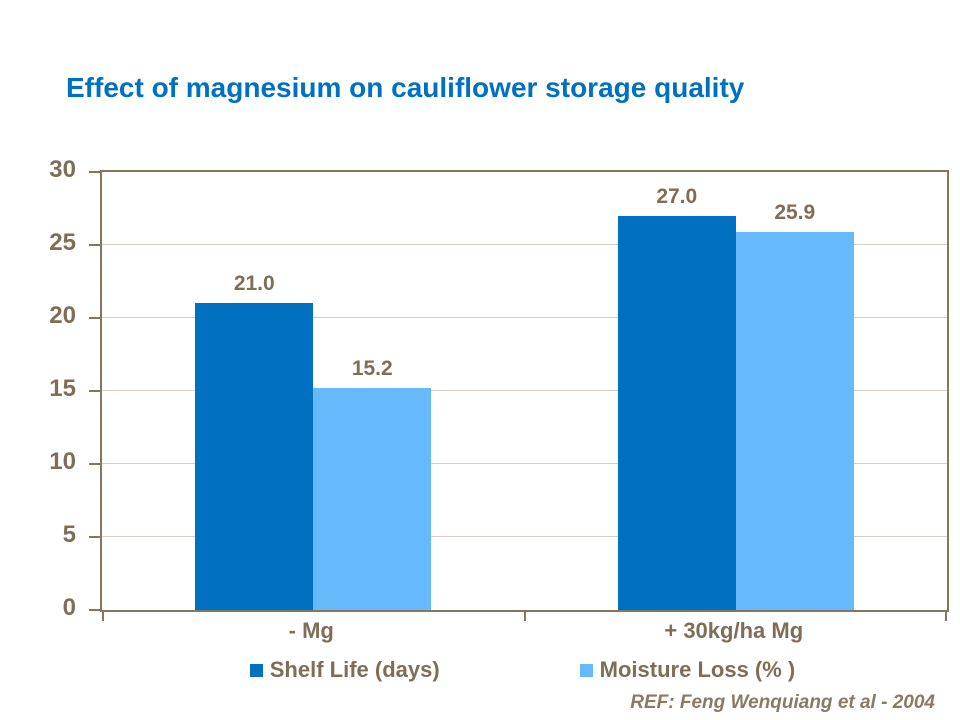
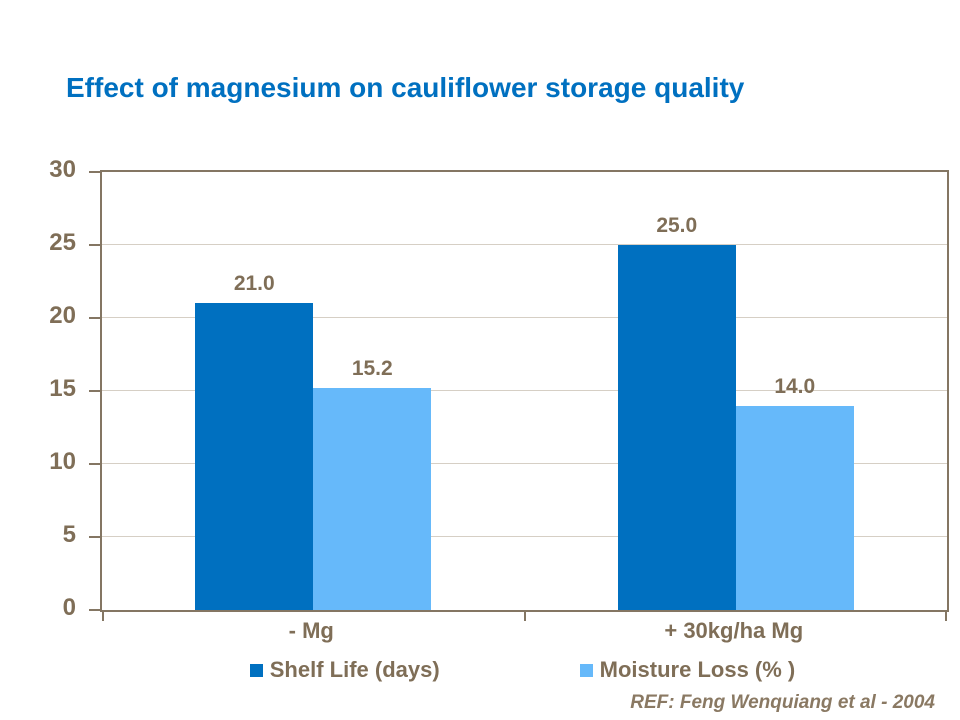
Shelf Life (days)/+ 30kg/ha Mg: 27.0 -> 25.0
Moisture Loss (% )/+ 30kg/ha Mg: 25.9 -> 14.0
